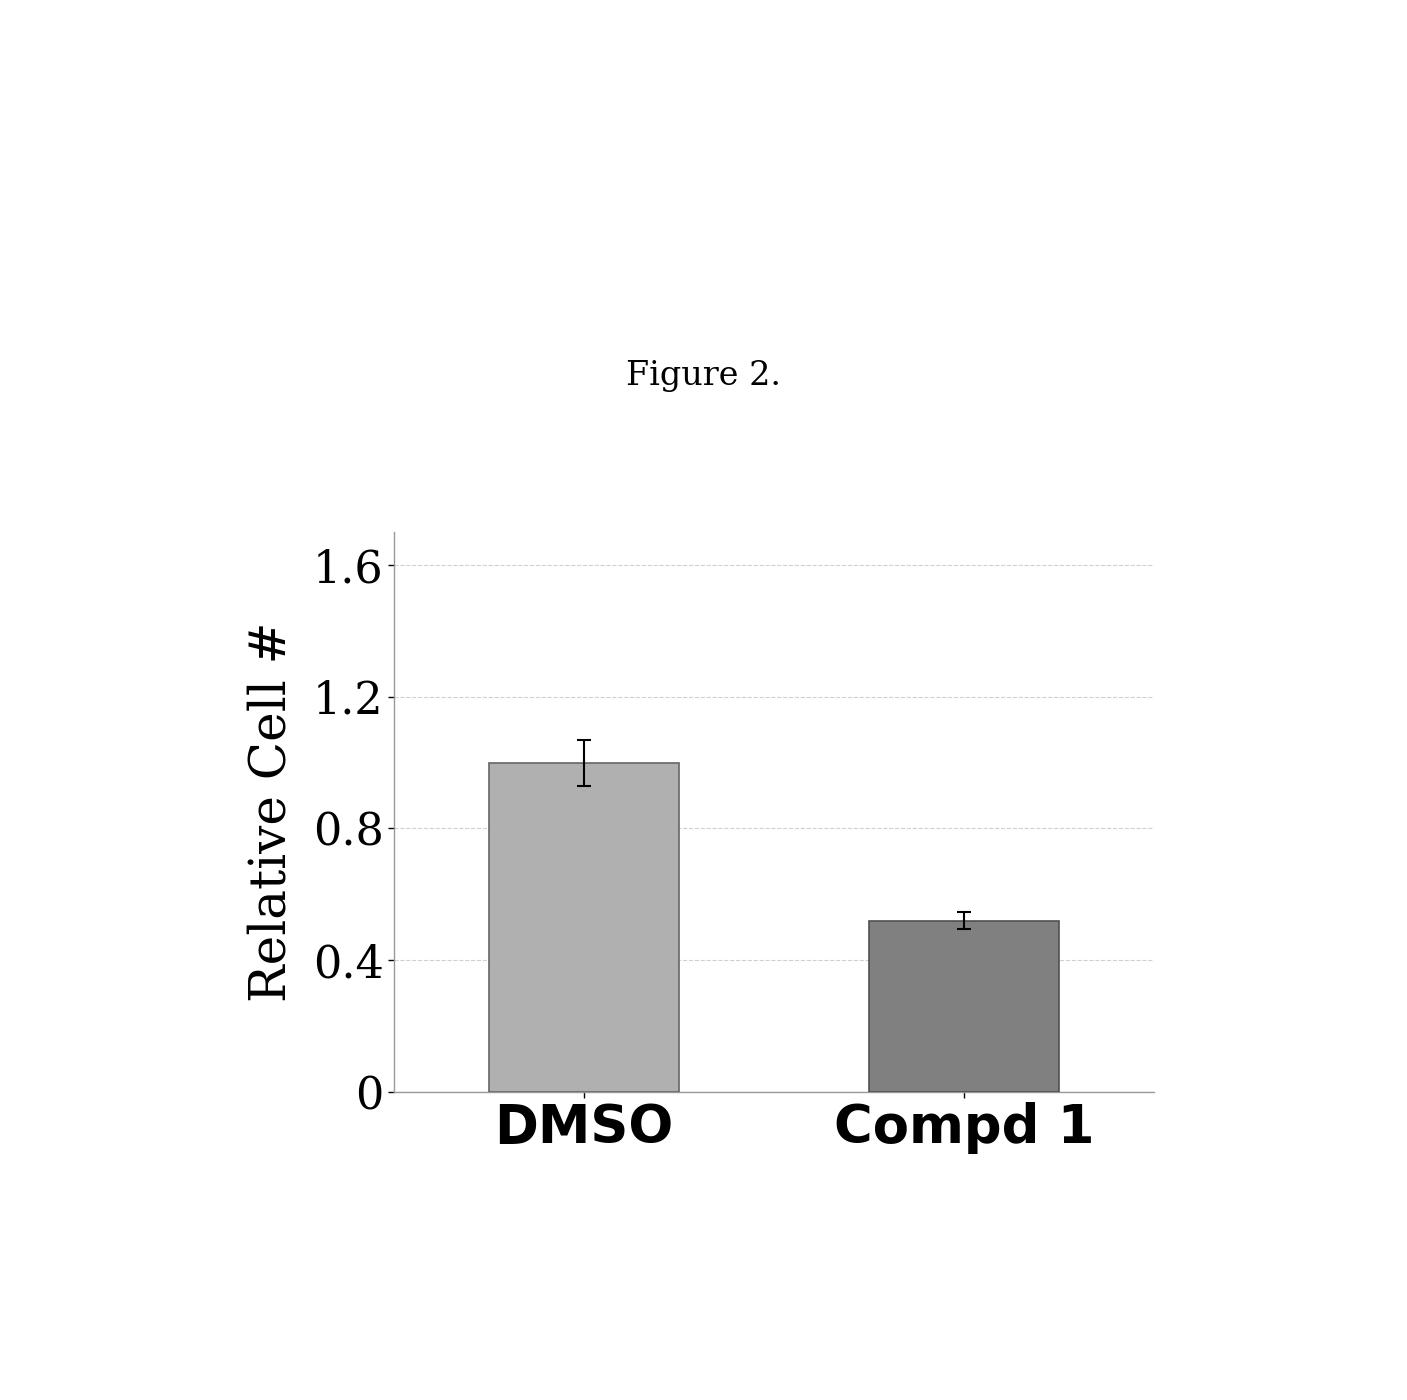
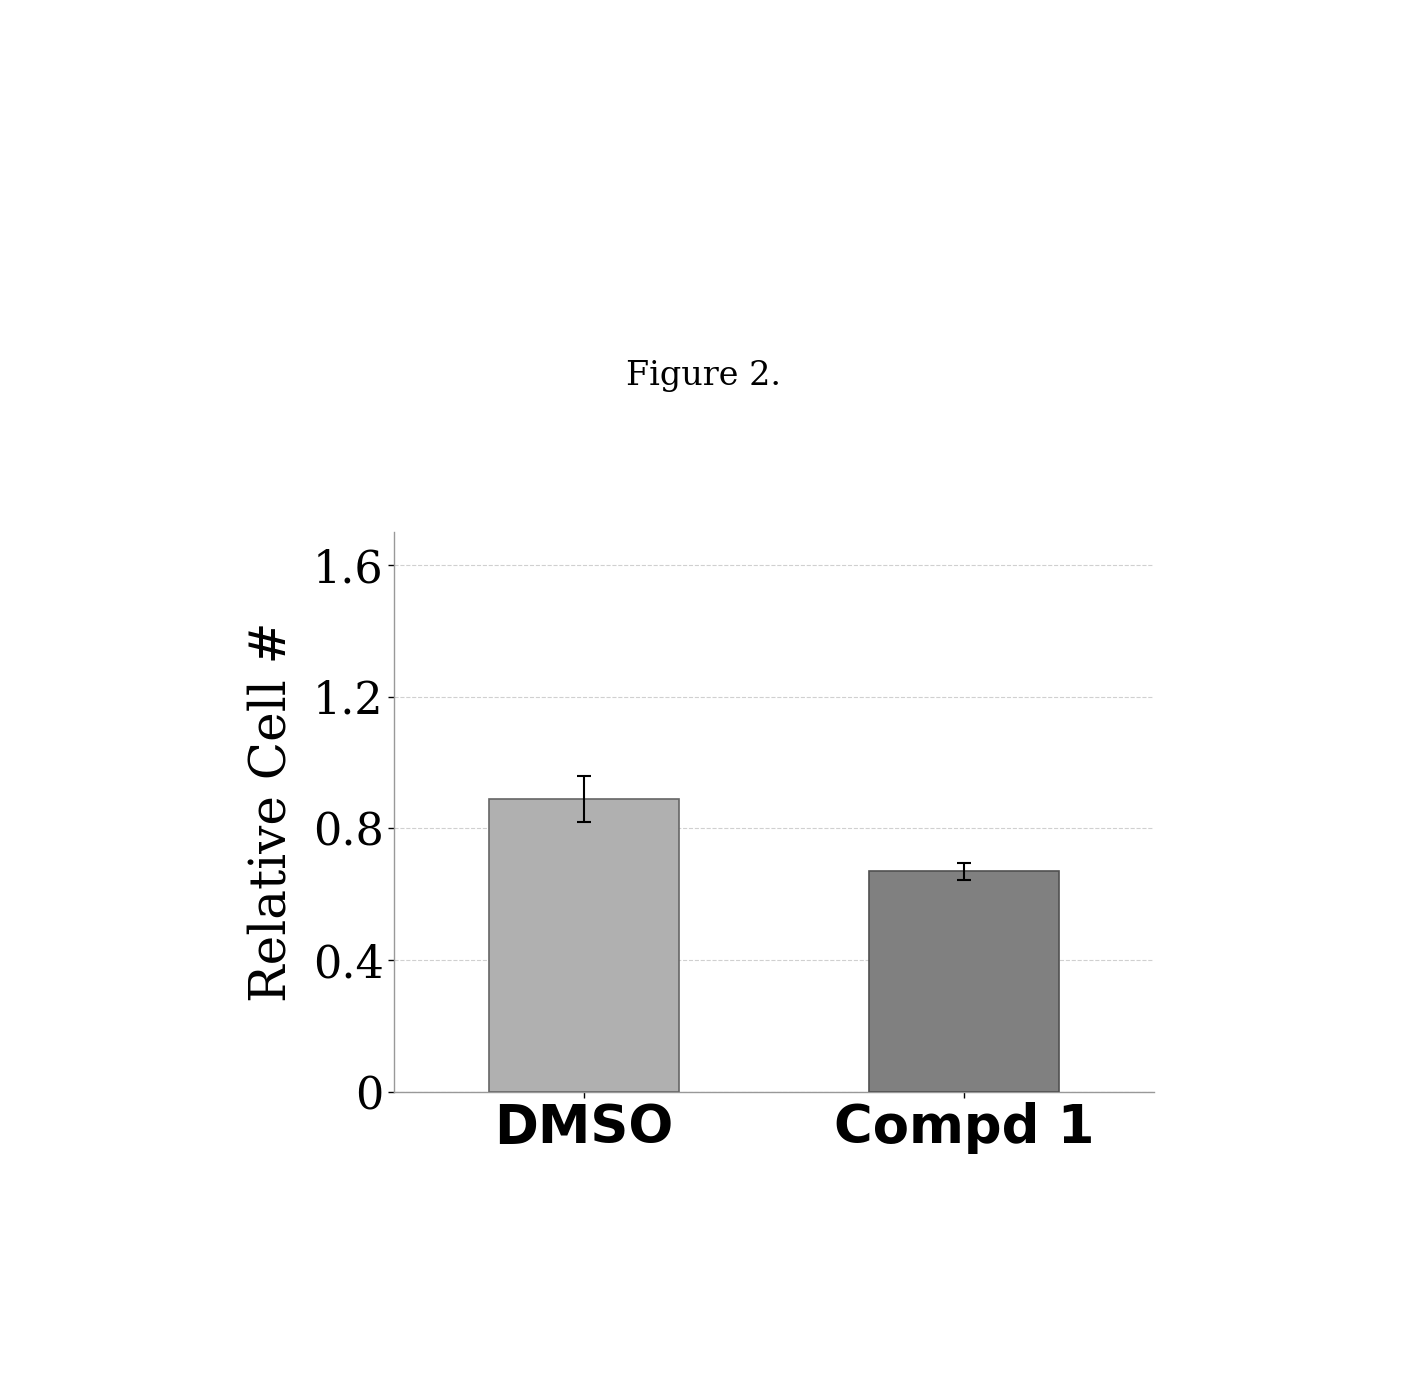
DMSO: 1.00 -> 0.89
Compd 1: 0.52 -> 0.67
